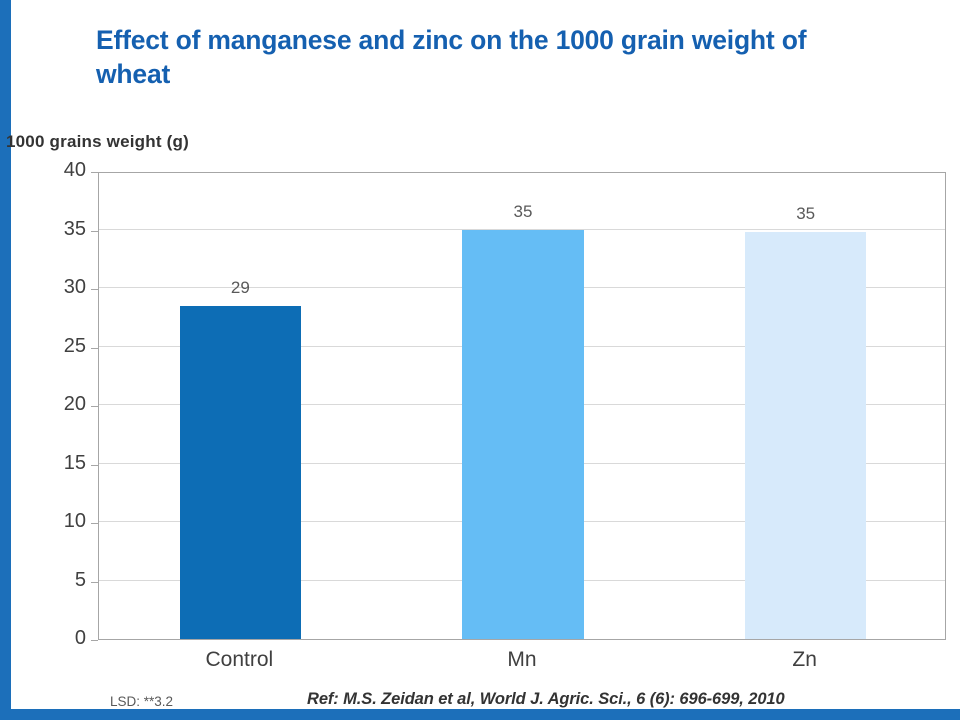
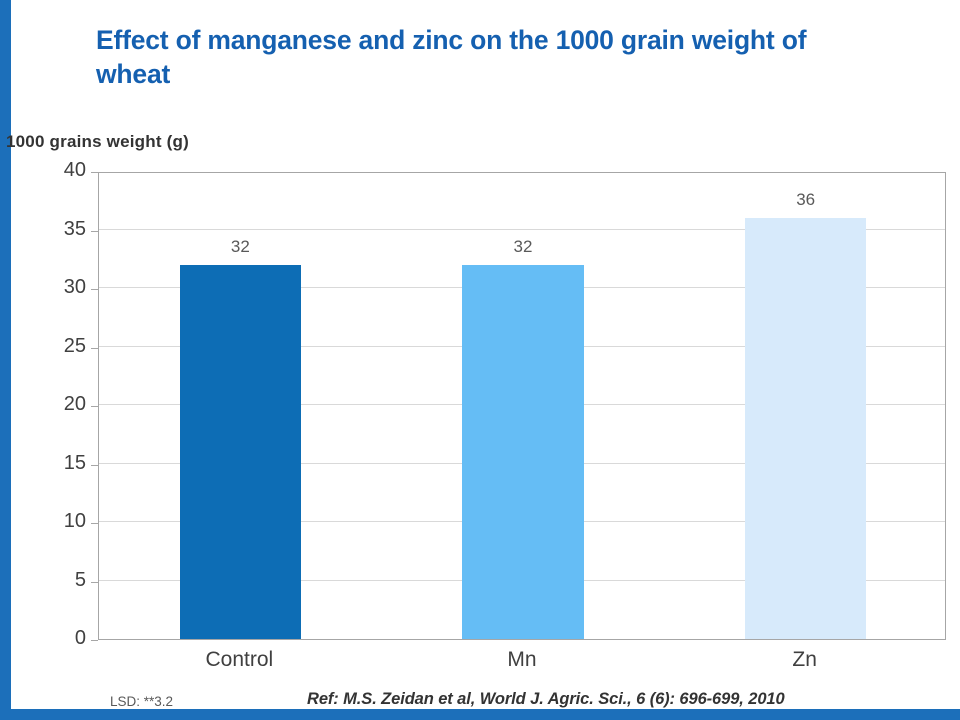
Control: 29 -> 32
Mn: 35 -> 32
Zn: 35 -> 36
